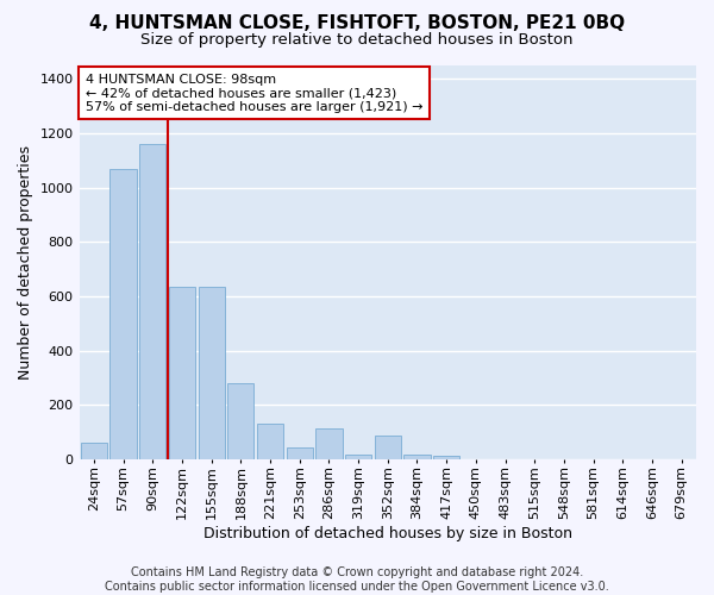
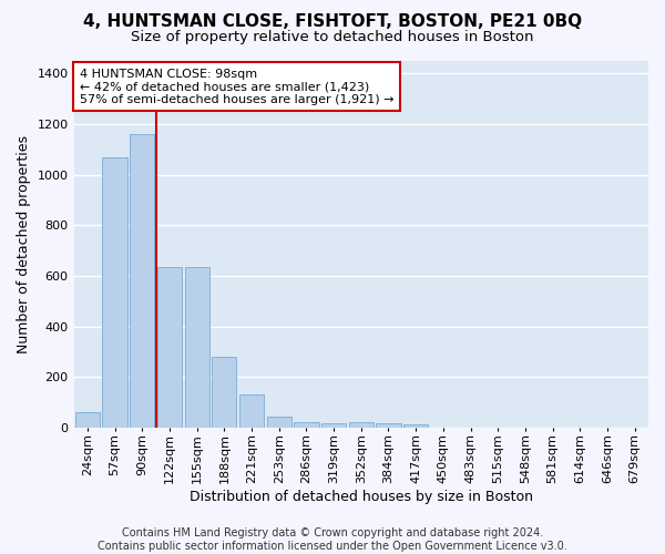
286sqm: 115 -> 22
352sqm: 85 -> 22
